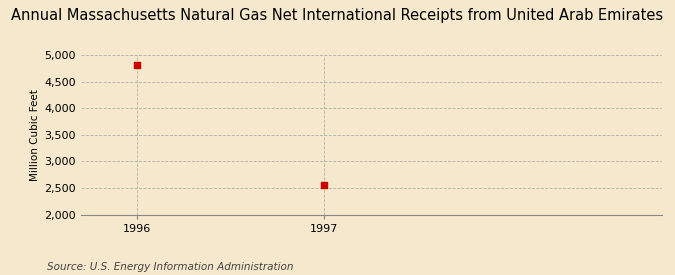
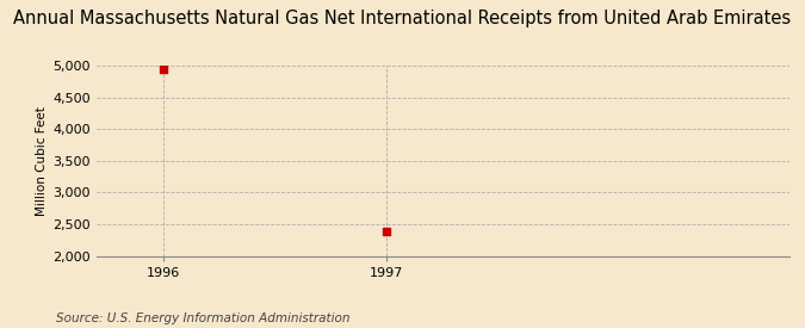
1996: 4,820 -> 4,950
1997: 2,560 -> 2,390
